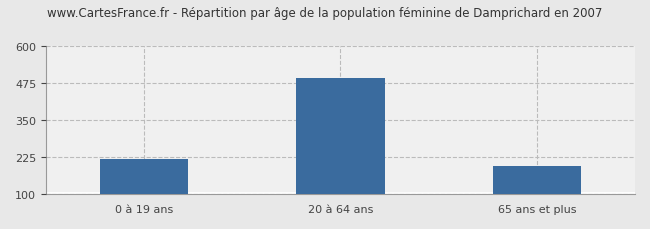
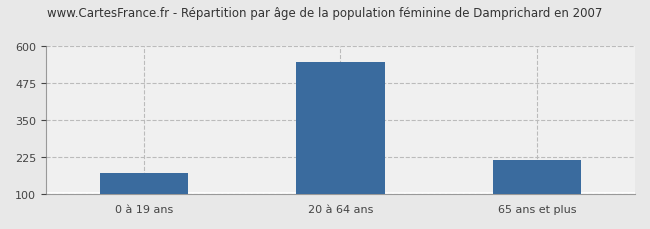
0 à 19 ans: 220 -> 170
20 à 64 ans: 490 -> 545
65 ans et plus: 195 -> 215
